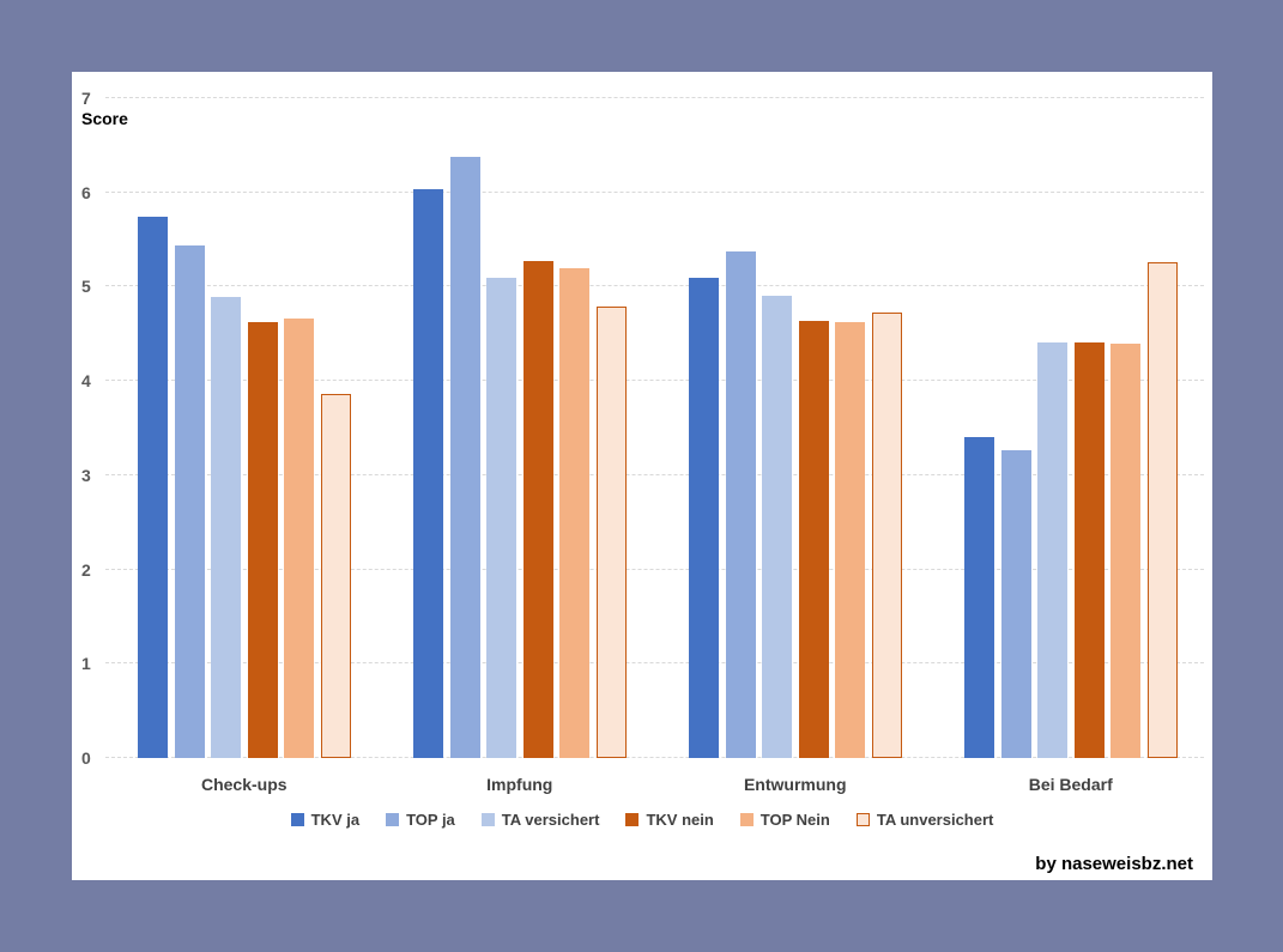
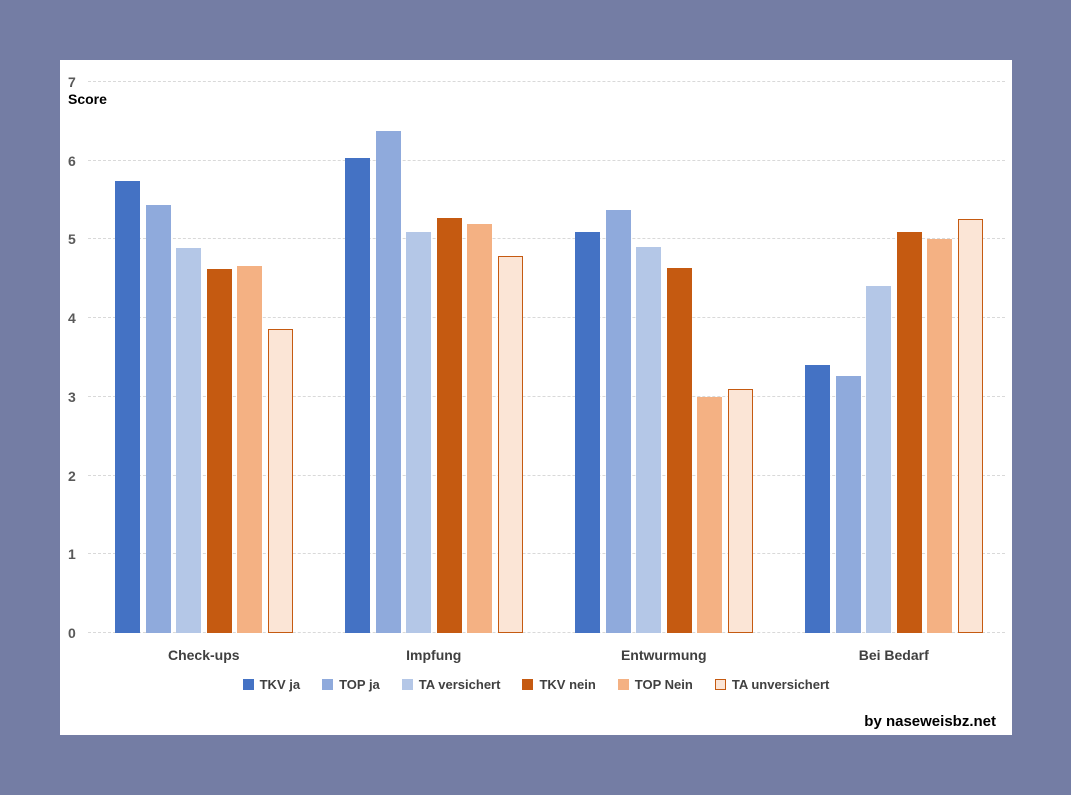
TOP Nein/Entwurmung: 4.6 -> 3.0
TA unversichert/Entwurmung: 4.7 -> 3.1
TKV nein/Bei Bedarf: 4.4 -> 5.1
TOP Nein/Bei Bedarf: 4.4 -> 5.0
